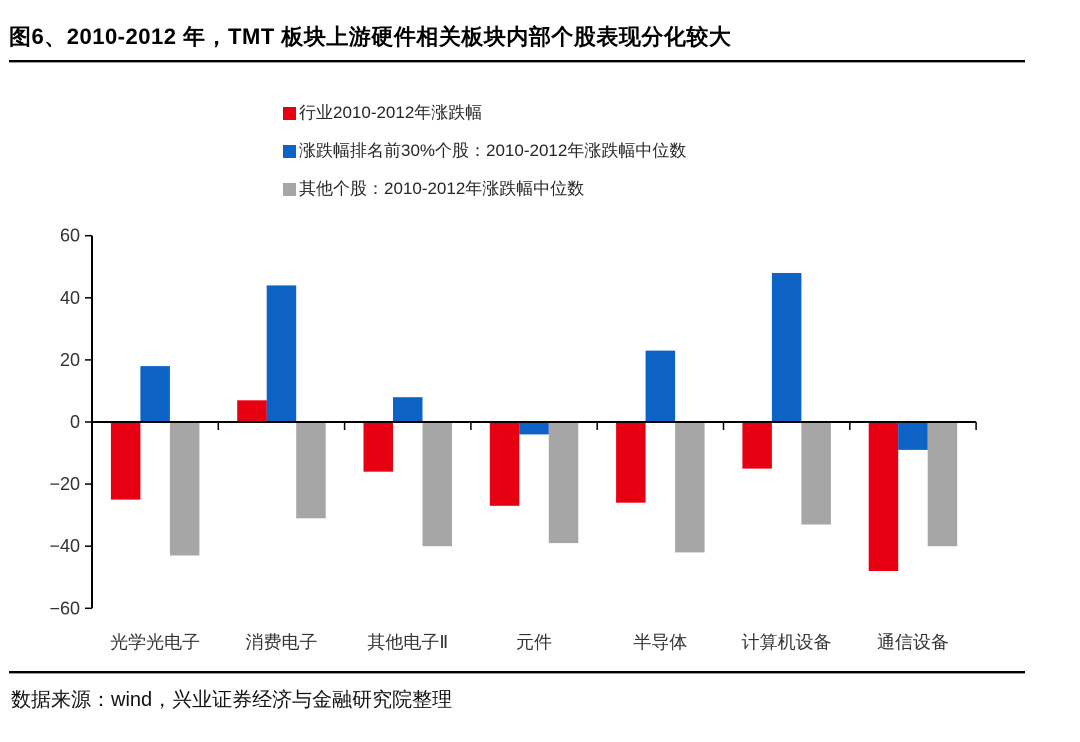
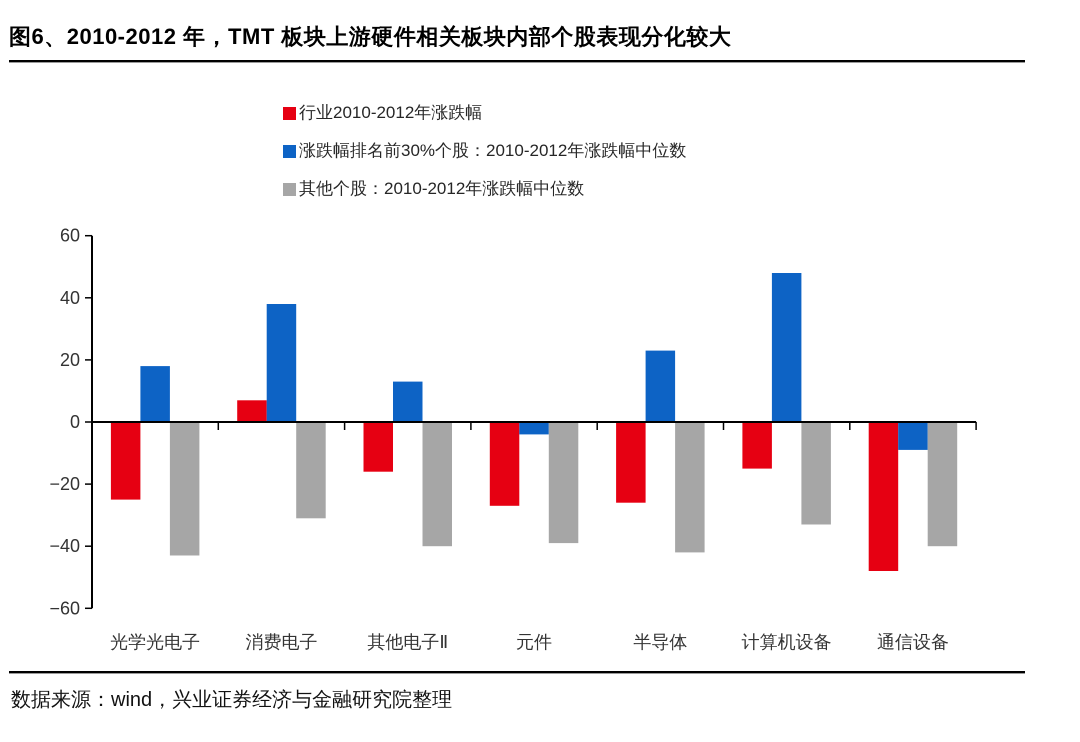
涨跌幅排名前30%个股：2010-2012年涨跌幅中位数/消费电子: 44 -> 38
涨跌幅排名前30%个股：2010-2012年涨跌幅中位数/其他电子Ⅱ: 8 -> 13
